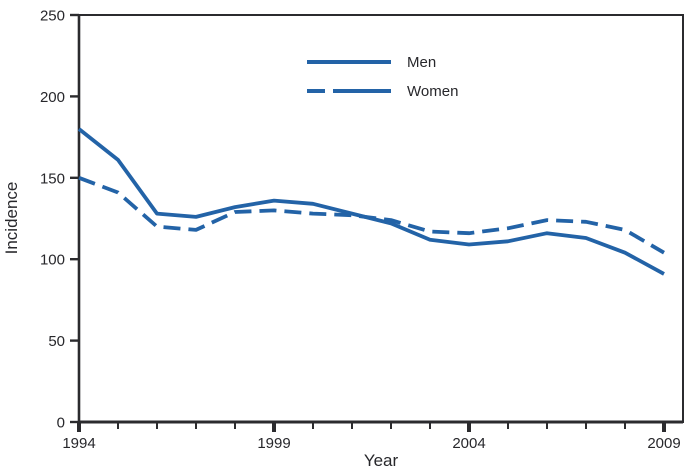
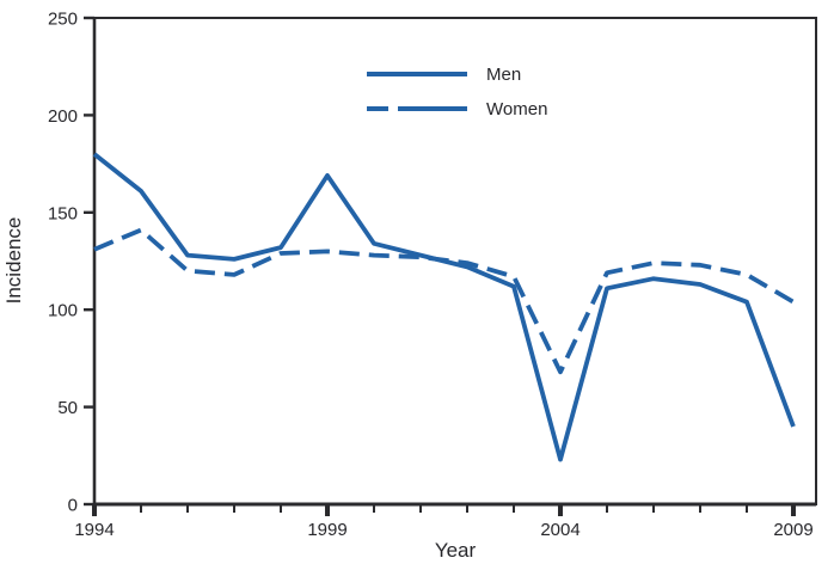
Women/1994: 150 -> 131
Men/1999: 136 -> 169
Men/2004: 109 -> 23
Women/2004: 116 -> 68
Men/2009: 91 -> 40
